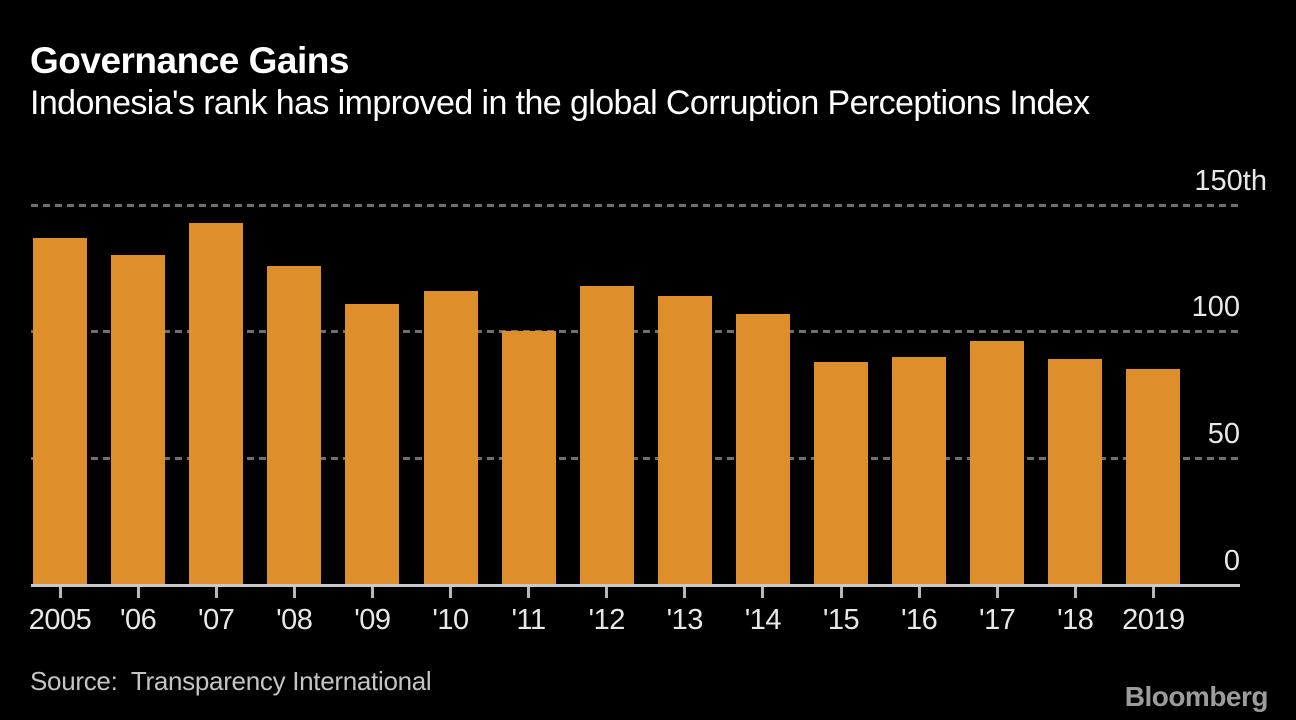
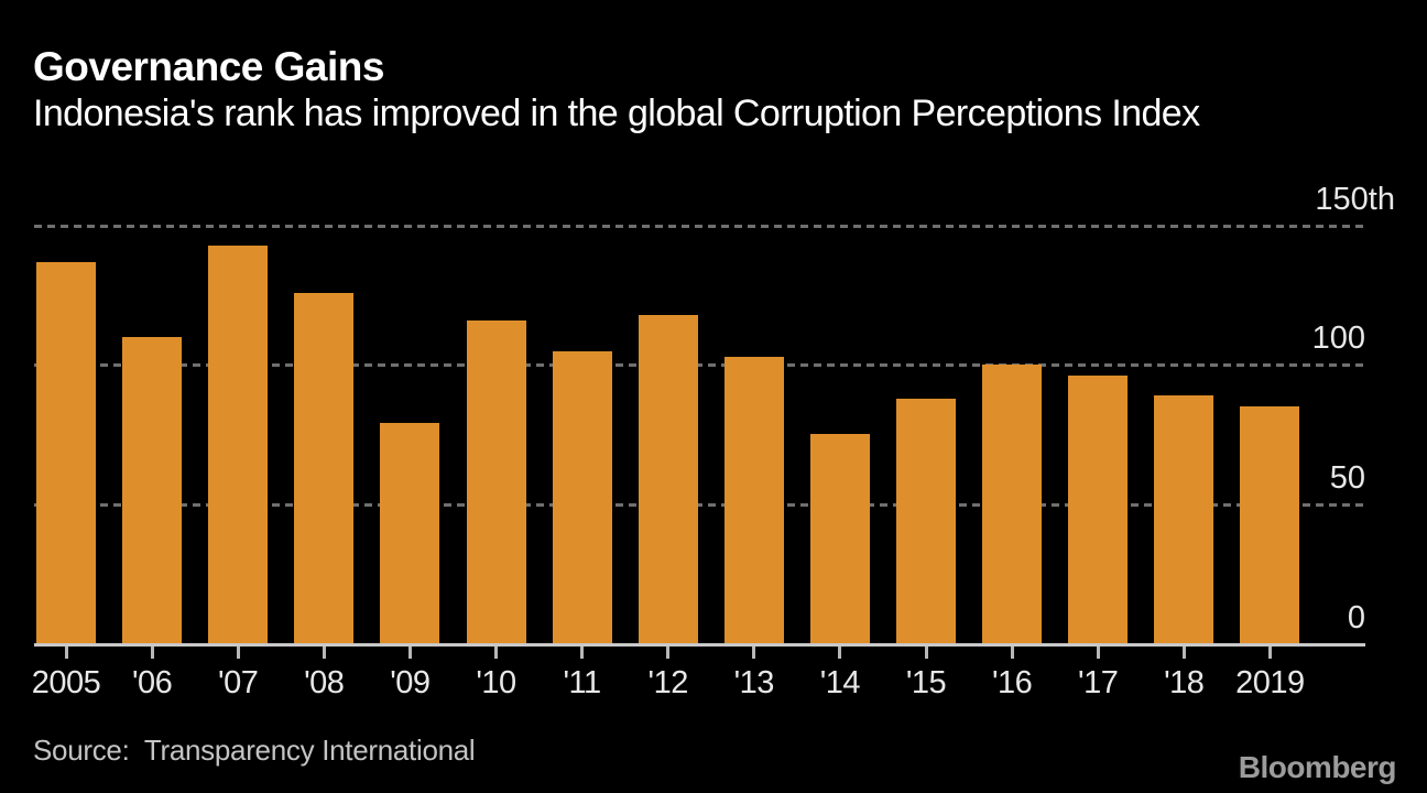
'06: 130 -> 110
'09: 111 -> 79
'11: 100 -> 105
'13: 114 -> 103
'14: 107 -> 75
'16: 90 -> 100
